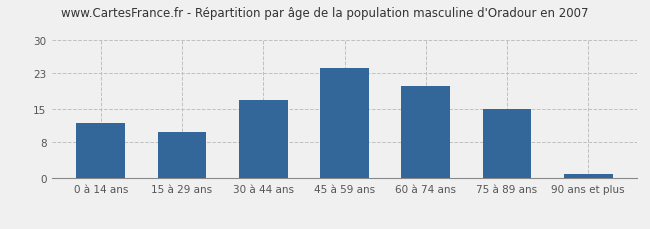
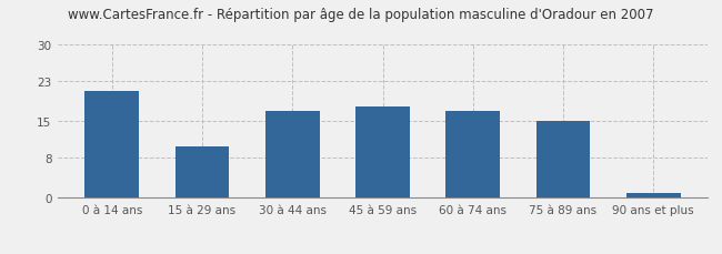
0 à 14 ans: 12 -> 21
45 à 59 ans: 24 -> 18
60 à 74 ans: 20 -> 17
